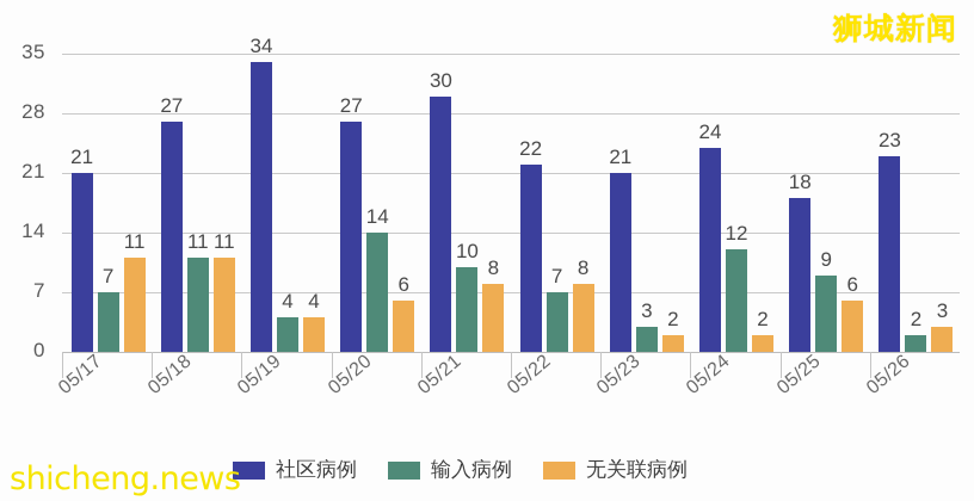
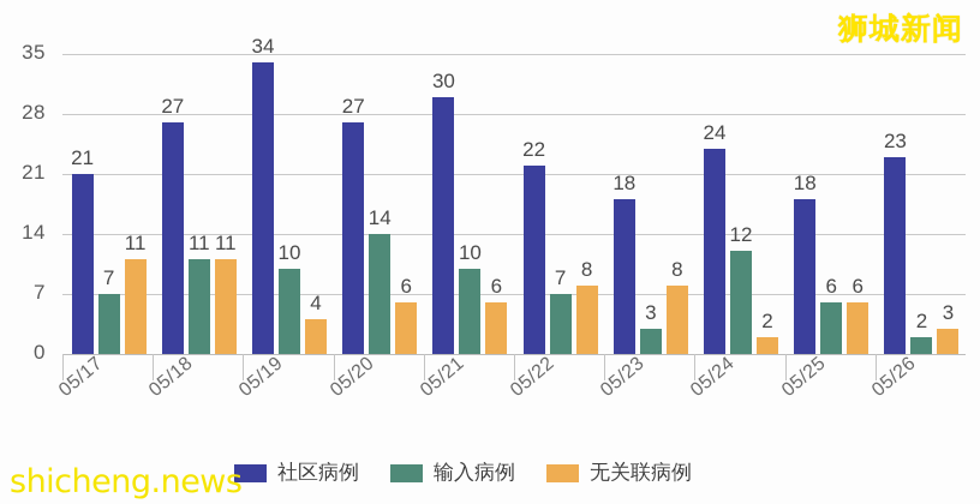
输入病例/05/19: 4 -> 10
无关联病例/05/21: 8 -> 6
社区病例/05/23: 21 -> 18
无关联病例/05/23: 2 -> 8
输入病例/05/25: 9 -> 6
